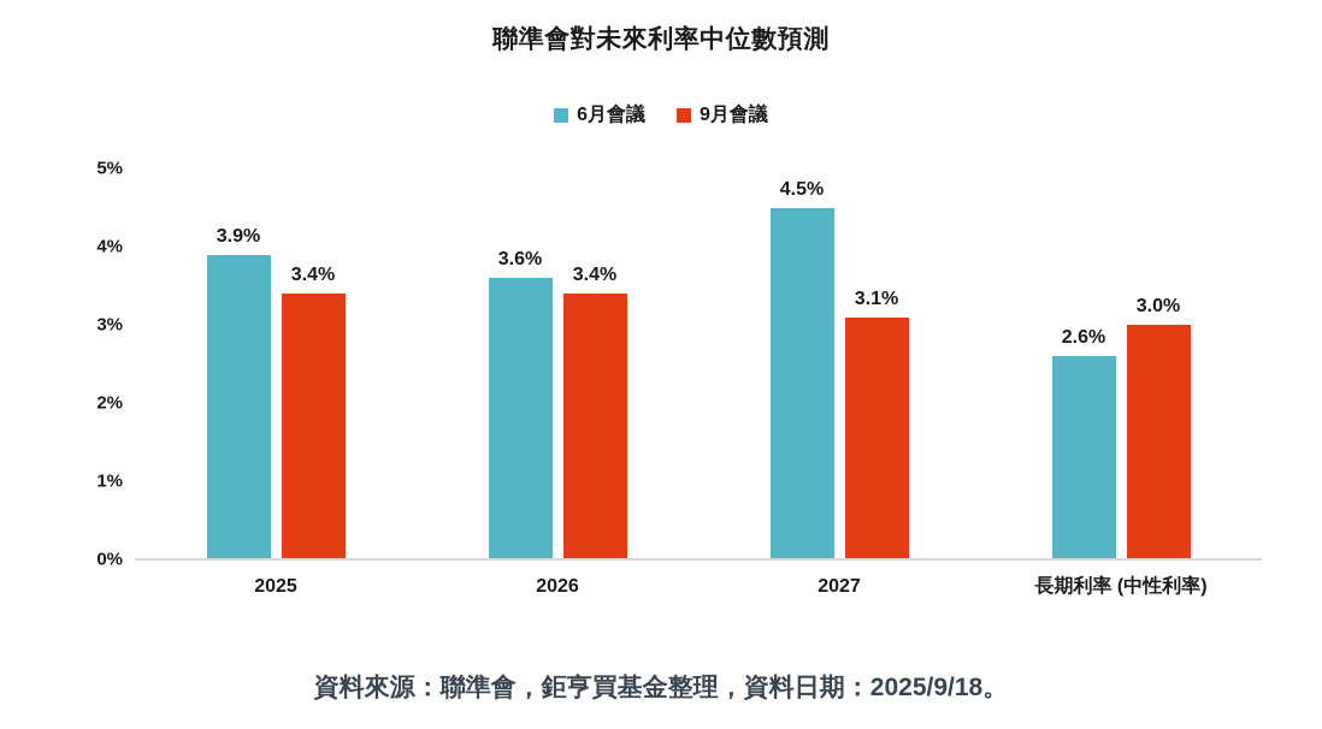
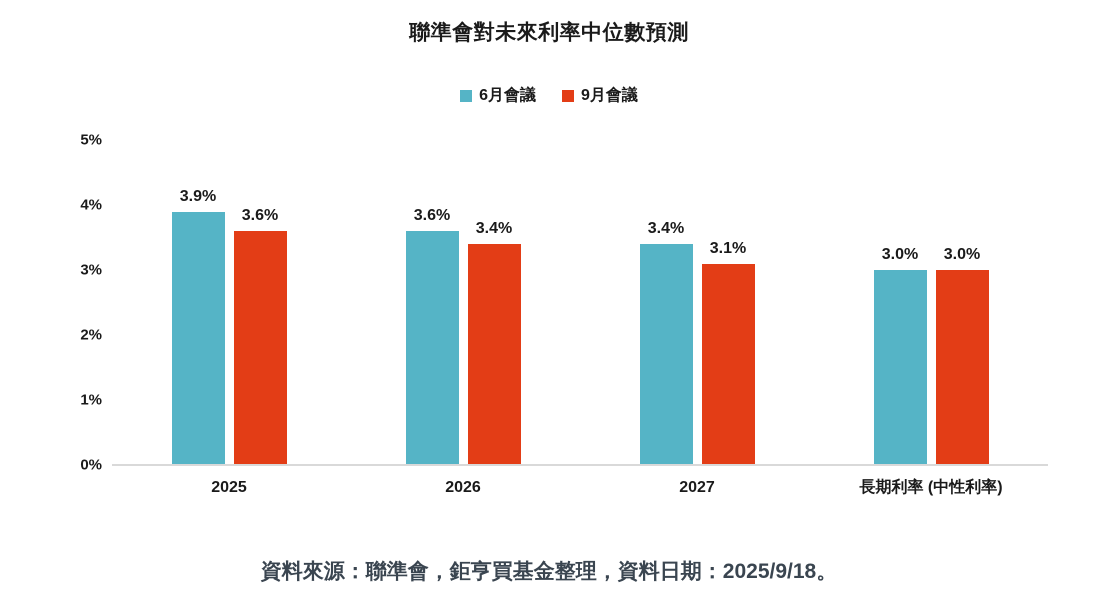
9月會議/2025: 3.4% -> 3.6%
6月會議/2027: 4.5% -> 3.4%
6月會議/長期利率 (中性利率): 2.6% -> 3.0%
